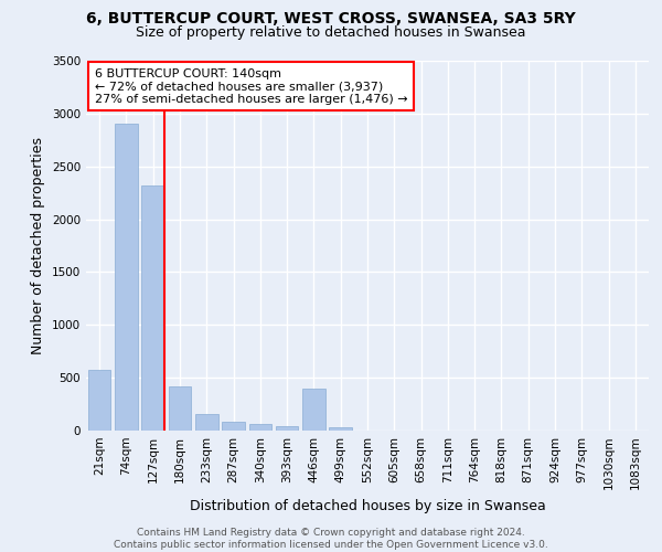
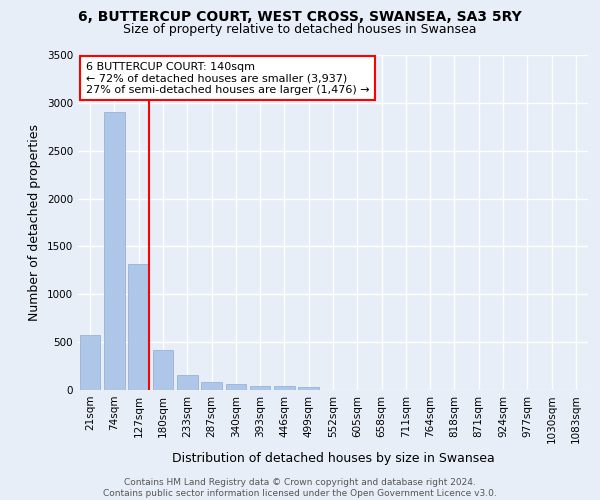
127sqm: 2320 -> 1320
446sqm: 400 -> 40
